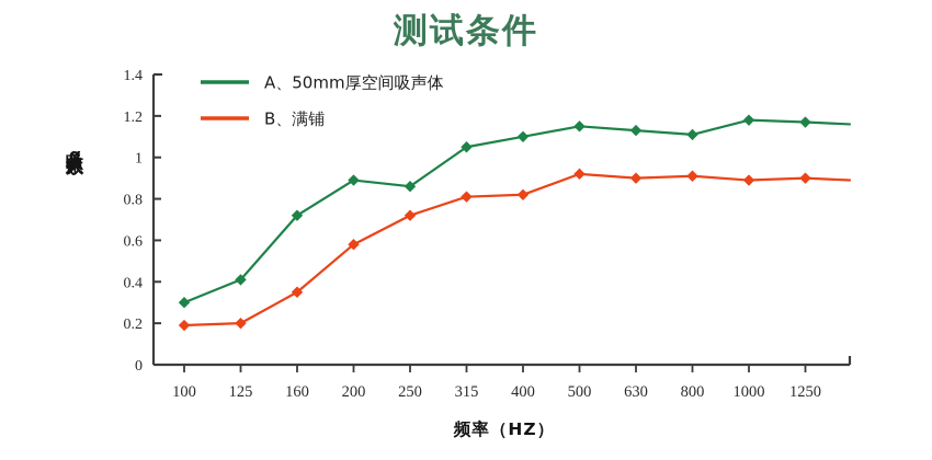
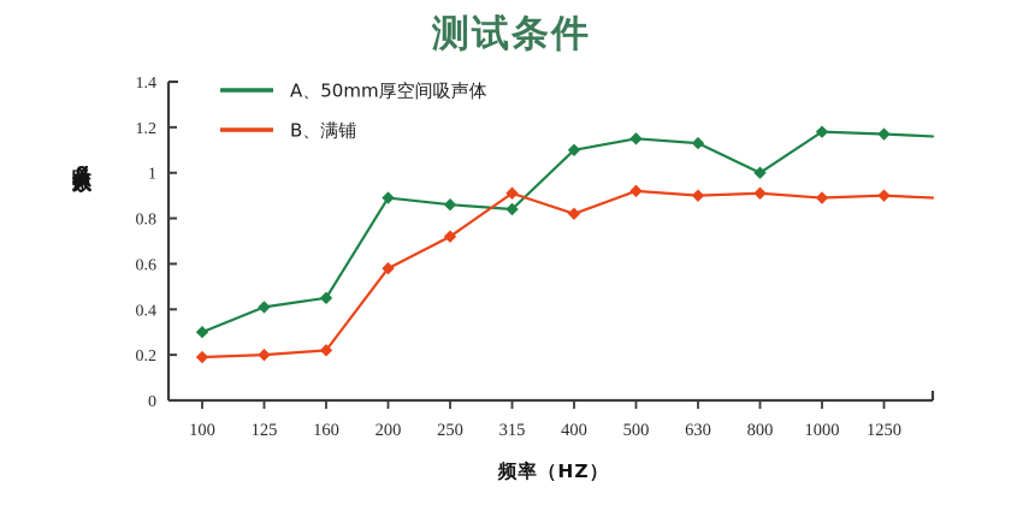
A、50mm厚空间吸声体/160: 0.72 -> 0.45
B、满铺/160: 0.35 -> 0.22
A、50mm厚空间吸声体/315: 1.05 -> 0.84
B、满铺/315: 0.81 -> 0.91
A、50mm厚空间吸声体/800: 1.11 -> 1.00
